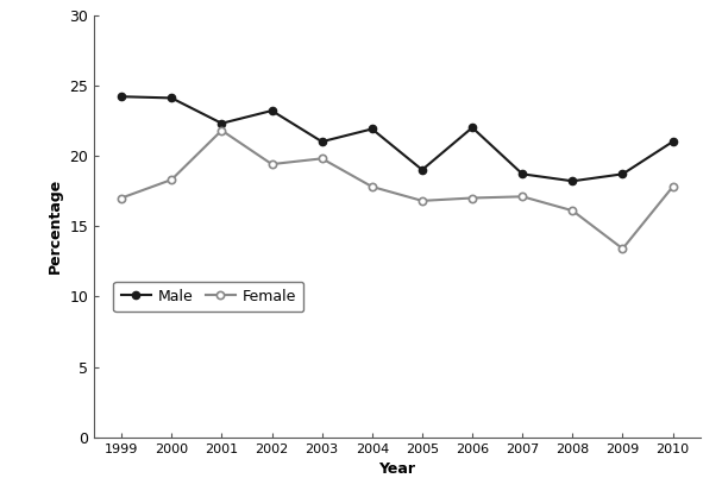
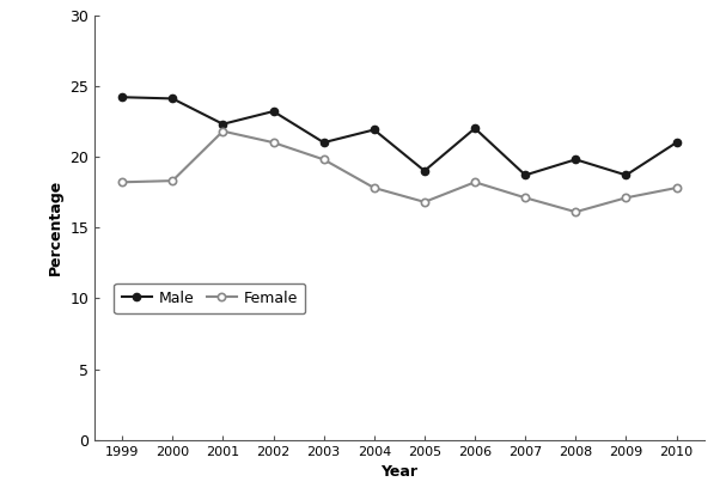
Female/1999: 17.0 -> 18.2
Female/2002: 19.4 -> 21.0
Female/2006: 17.0 -> 18.2
Male/2008: 18.2 -> 19.8
Female/2009: 13.4 -> 17.1
